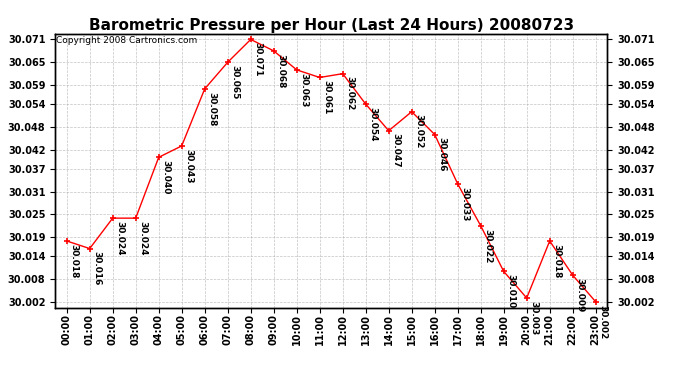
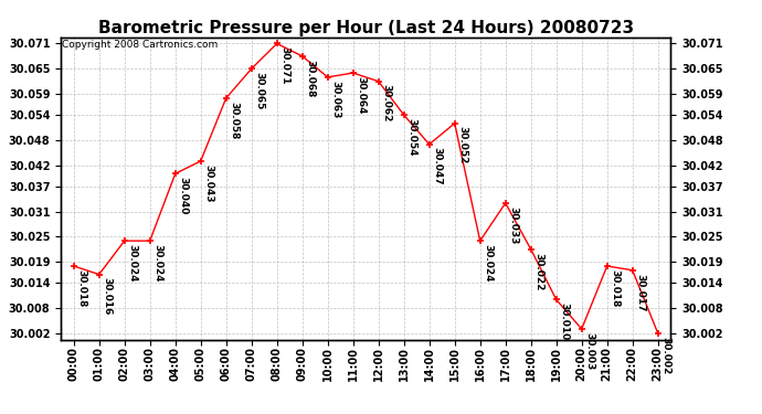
11:00: 30.061 -> 30.064
16:00: 30.046 -> 30.024
22:00: 30.009 -> 30.017
